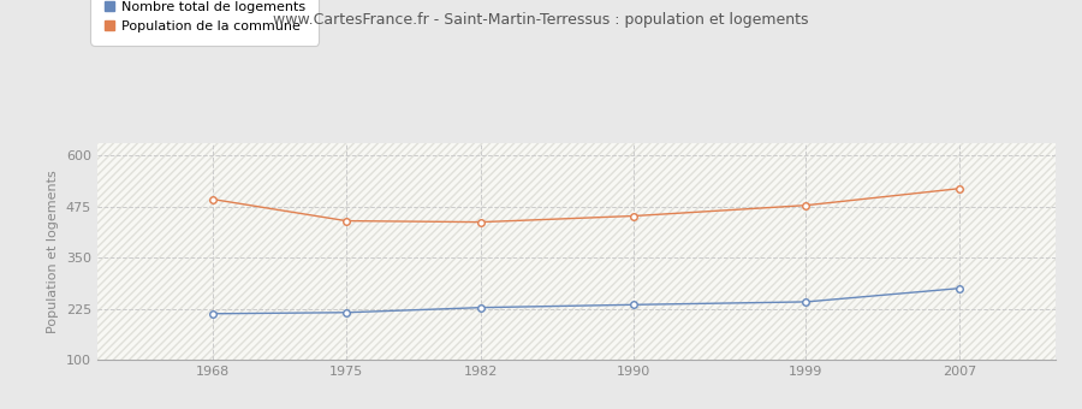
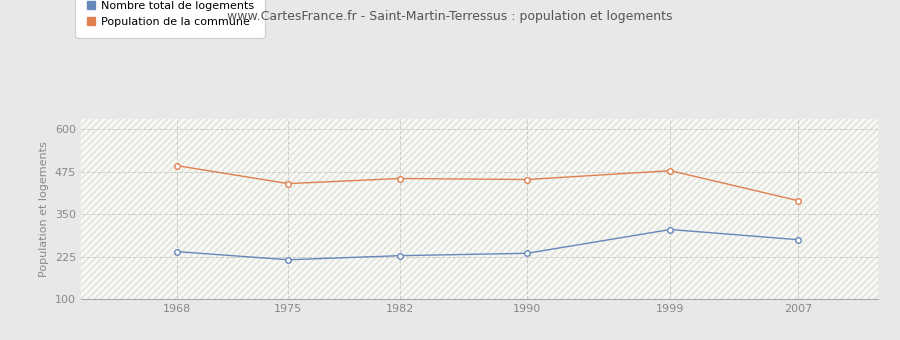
Nombre total de logements/1968: 213 -> 240
Population de la commune/1982: 437 -> 455
Nombre total de logements/1999: 242 -> 305
Population de la commune/2007: 519 -> 390
